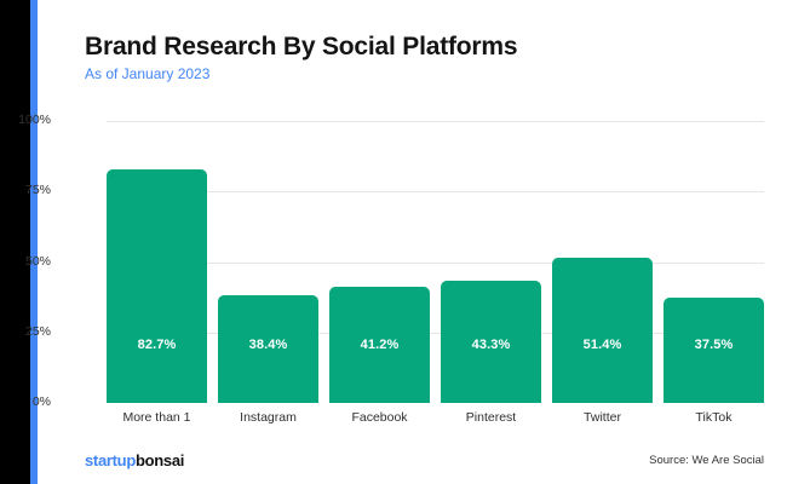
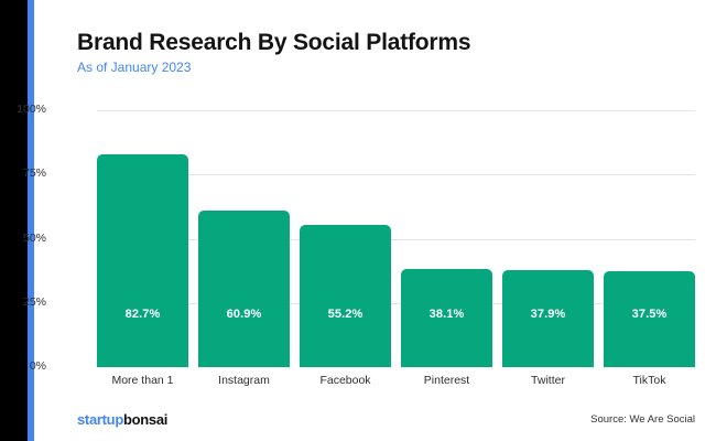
Instagram: 38.4% -> 60.9%
Facebook: 41.2% -> 55.2%
Pinterest: 43.3% -> 38.1%
Twitter: 51.4% -> 37.9%
